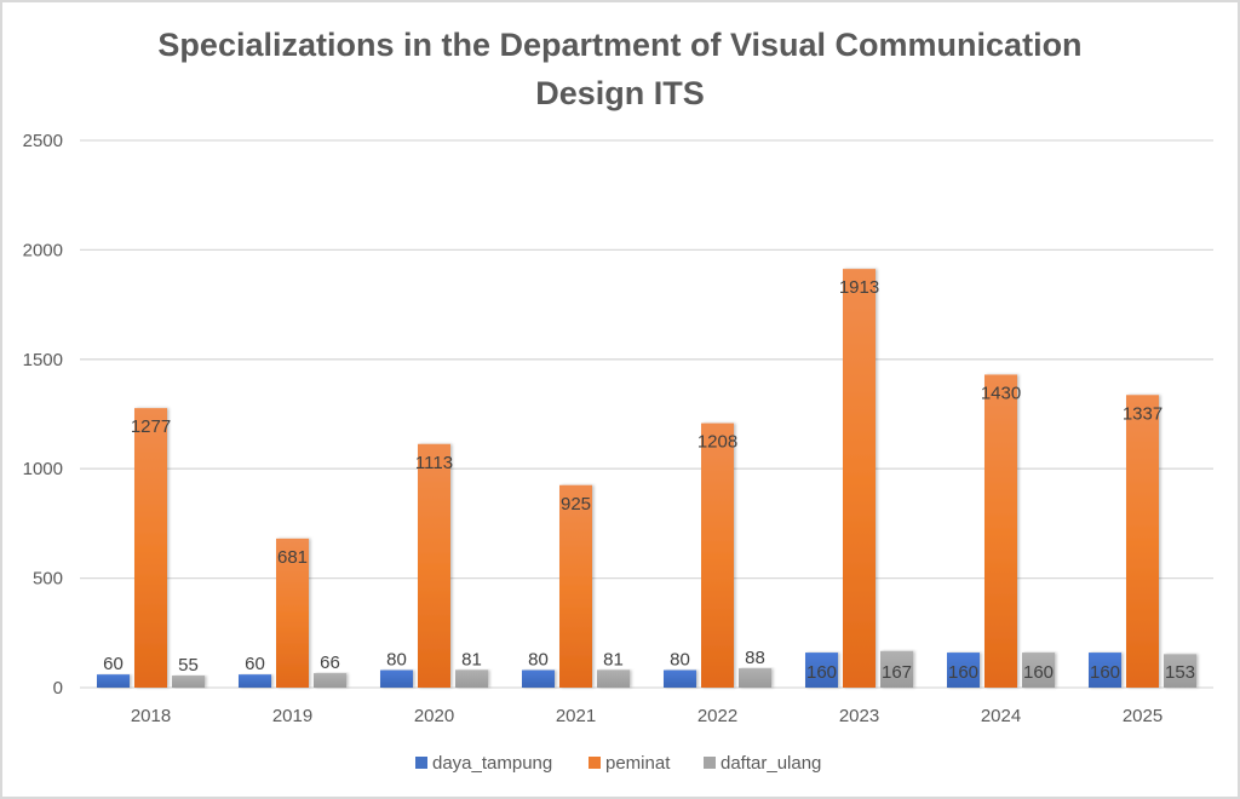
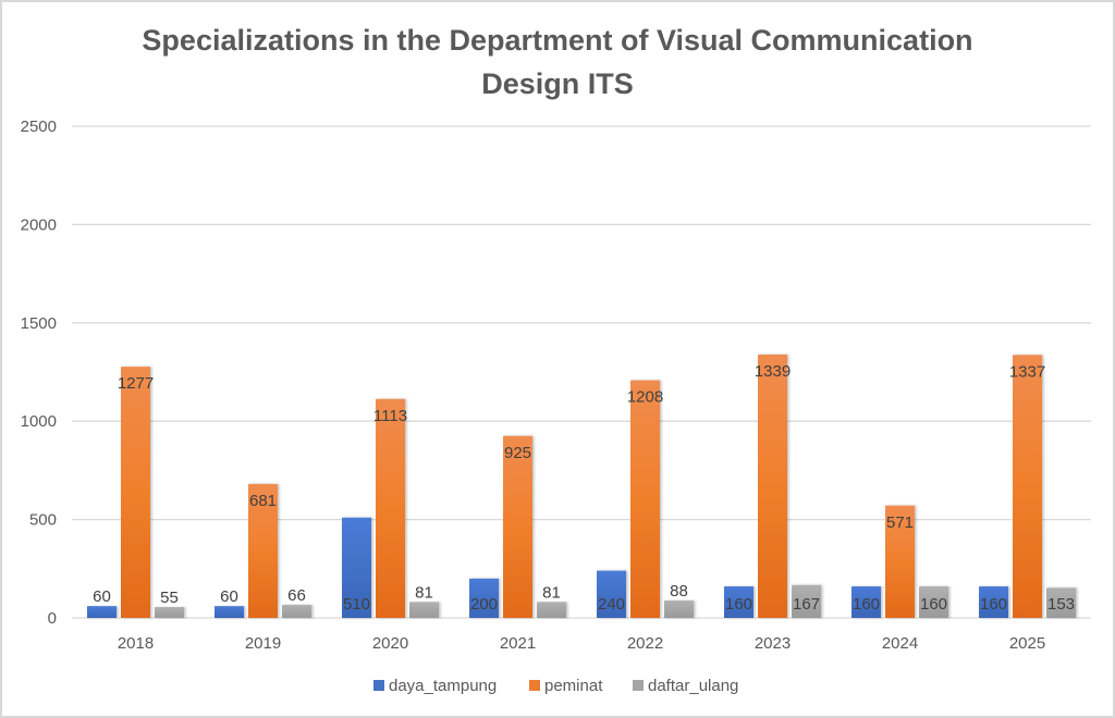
daya_tampung/2020: 80 -> 510
daya_tampung/2021: 80 -> 200
daya_tampung/2022: 80 -> 240
peminat/2023: 1913 -> 1339
peminat/2024: 1430 -> 571
